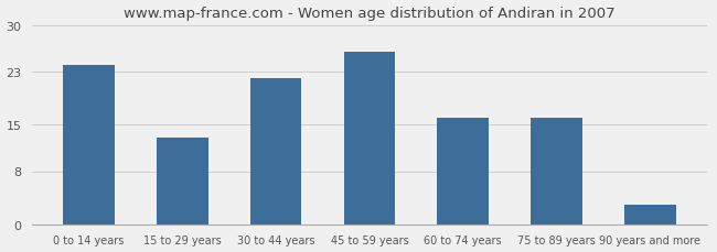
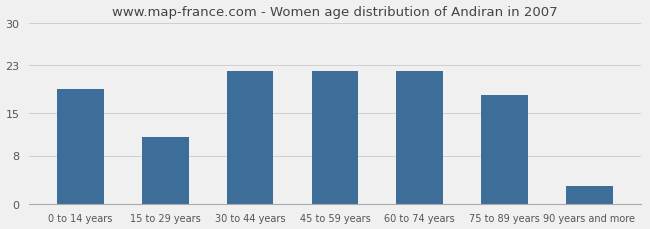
0 to 14 years: 24 -> 19
15 to 29 years: 13 -> 11
45 to 59 years: 26 -> 22
60 to 74 years: 16 -> 22
75 to 89 years: 16 -> 18
